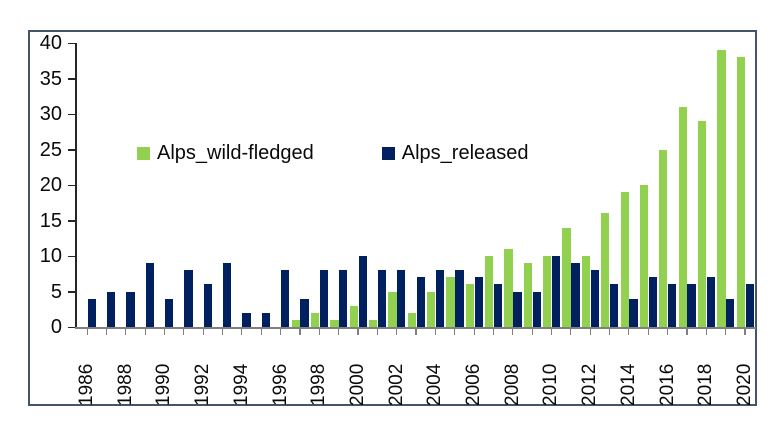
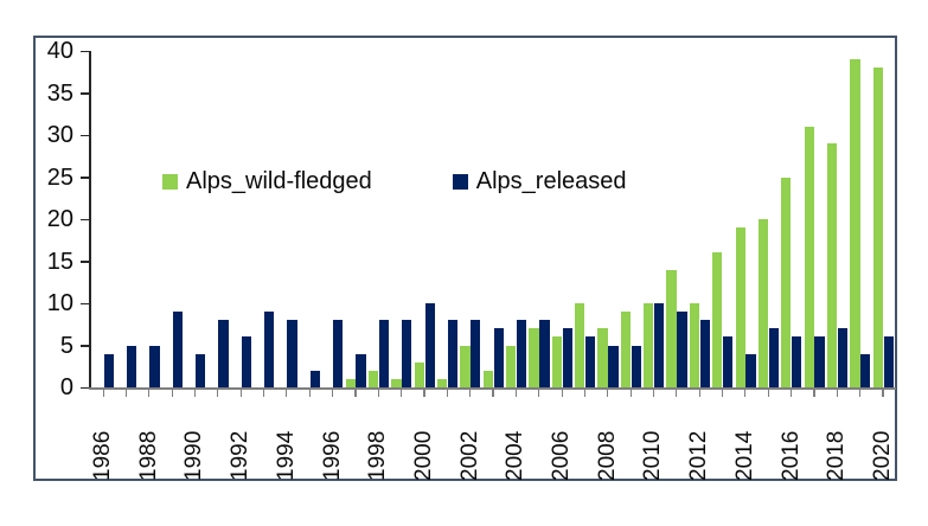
Alps_released/1994: 2 -> 8
Alps_wild-fledged/2008: 11 -> 7
